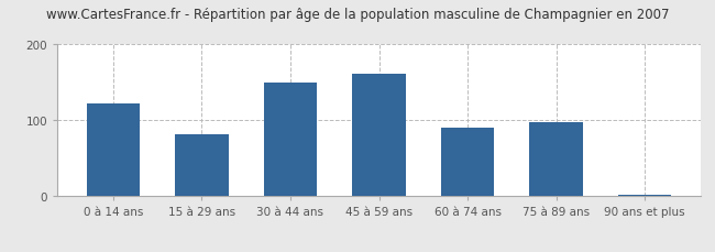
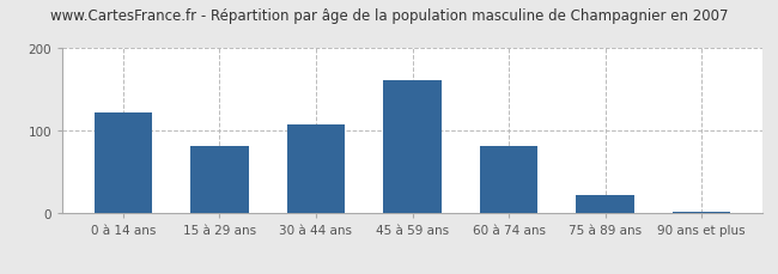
30 à 44 ans: 150 -> 108
60 à 74 ans: 90 -> 82
75 à 89 ans: 98 -> 22
